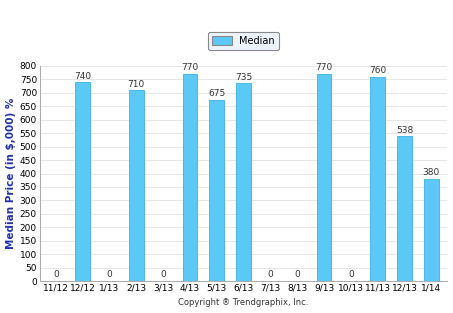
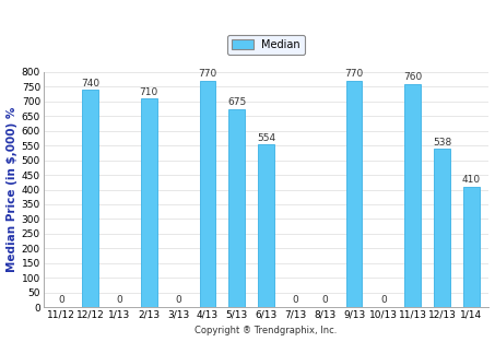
6/13: 735 -> 554
1/14: 380 -> 410
